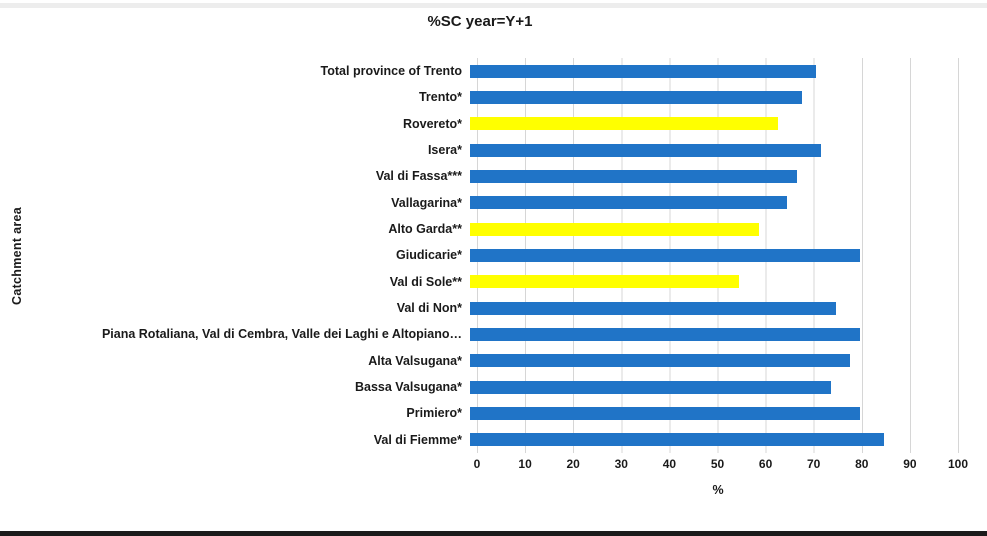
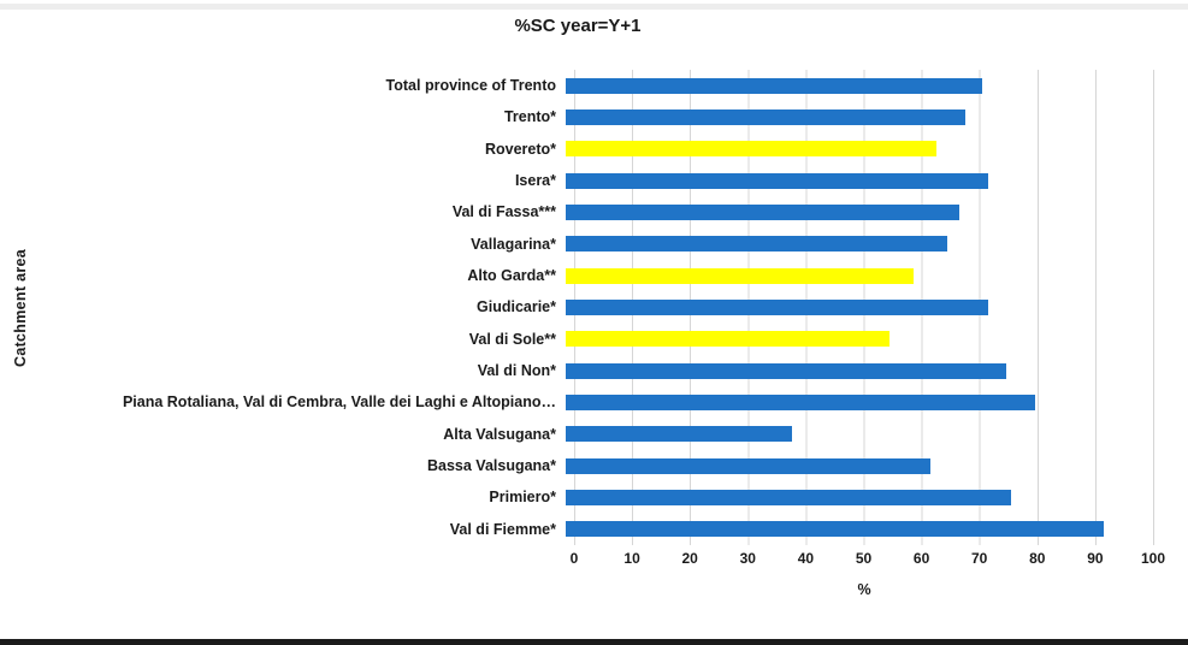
Giudicarie*: 81 -> 73
Alta Valsugana*: 79 -> 39
Bassa Valsugana*: 75 -> 63
Primiero*: 81 -> 77
Val di Fiemme*: 86 -> 93
